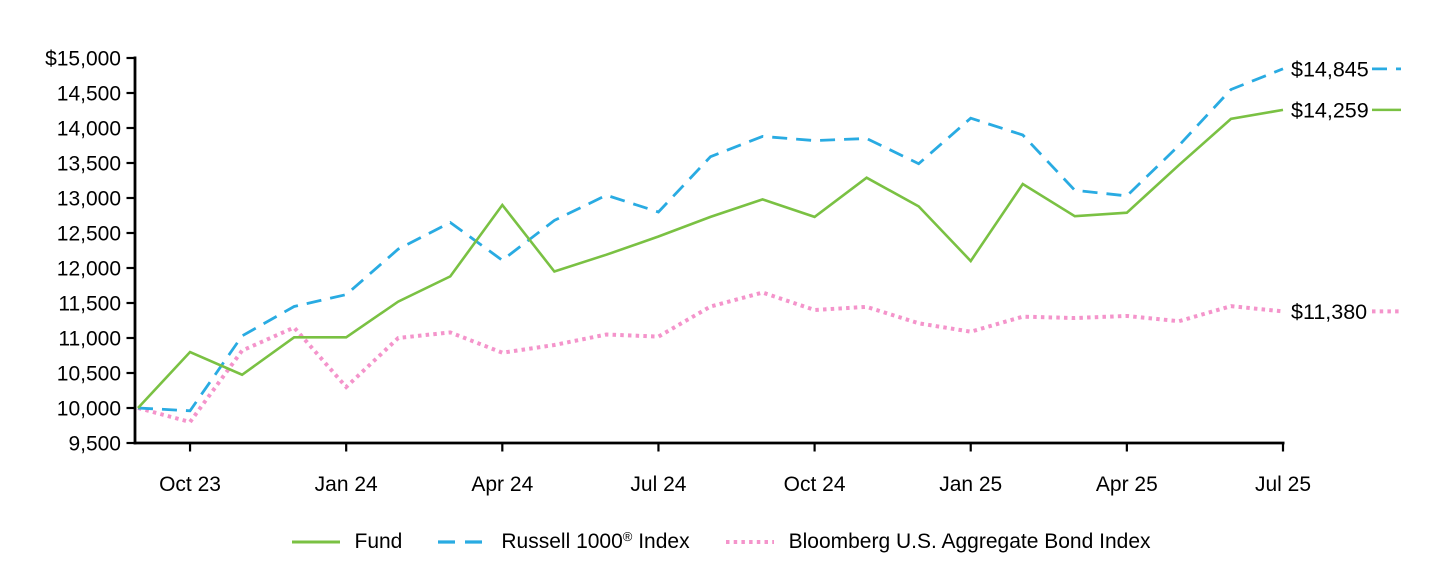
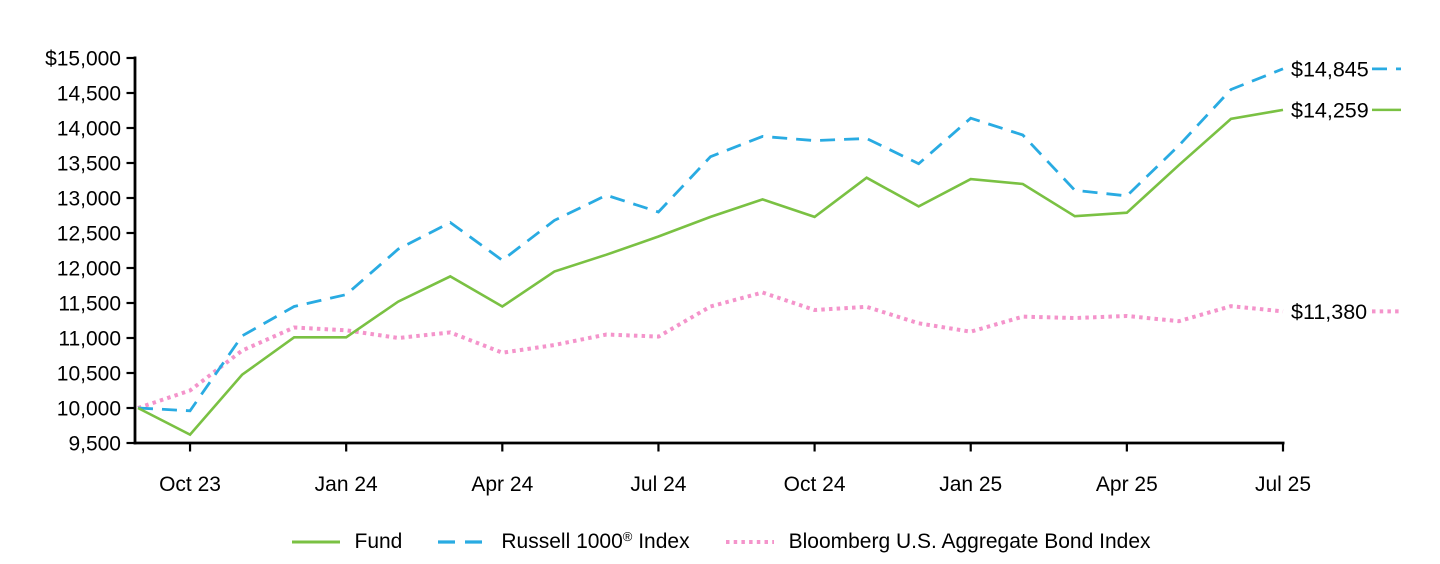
Fund/Oct 23: $10800 -> $9600
Bloomberg U.S. Aggregate Bond Index/Oct 23: $9800 -> $10200
Bloomberg U.S. Aggregate Bond Index/Jan 24: $10300 -> $11100
Fund/Apr 24: $12900 -> $11400
Fund/Jan 25: $12100 -> $13300
